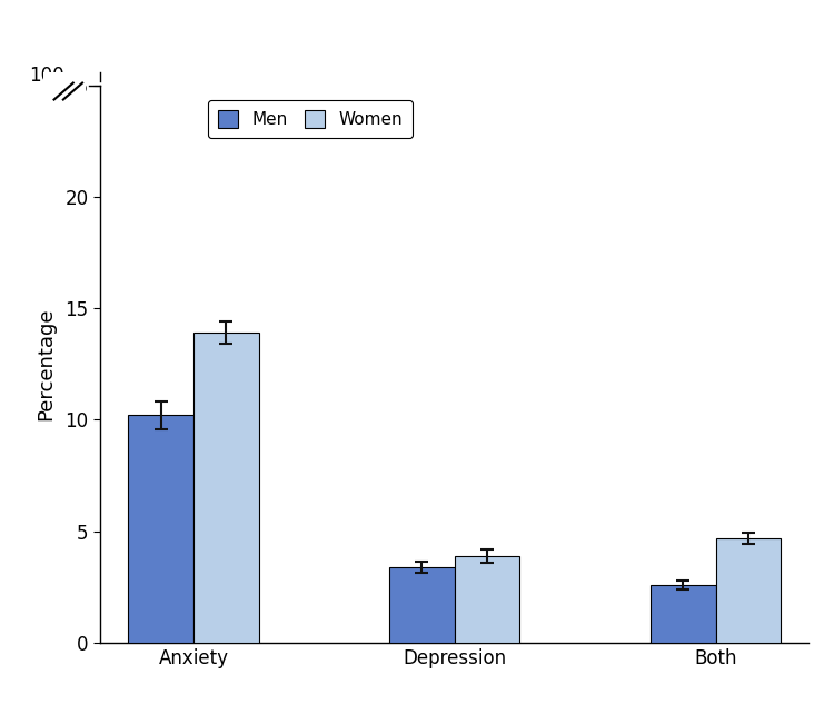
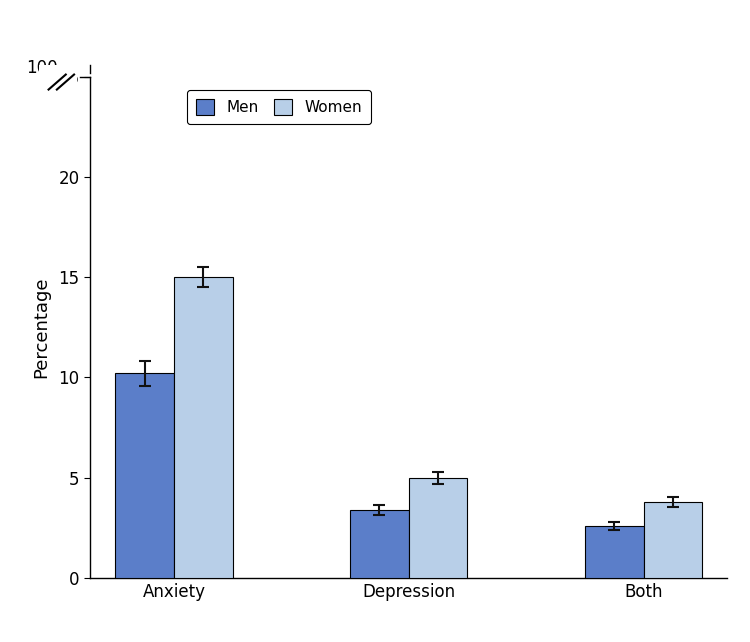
Women/Anxiety: 13.9 -> 15.0
Women/Depression: 3.9 -> 5.0
Women/Both: 4.7 -> 3.8
